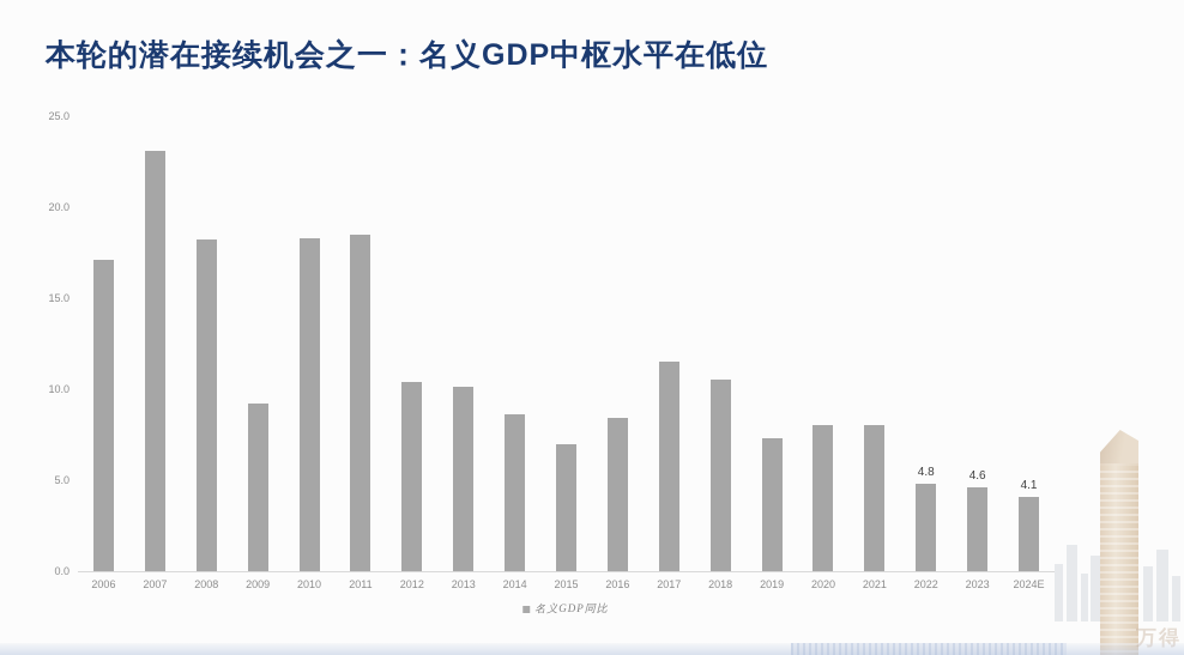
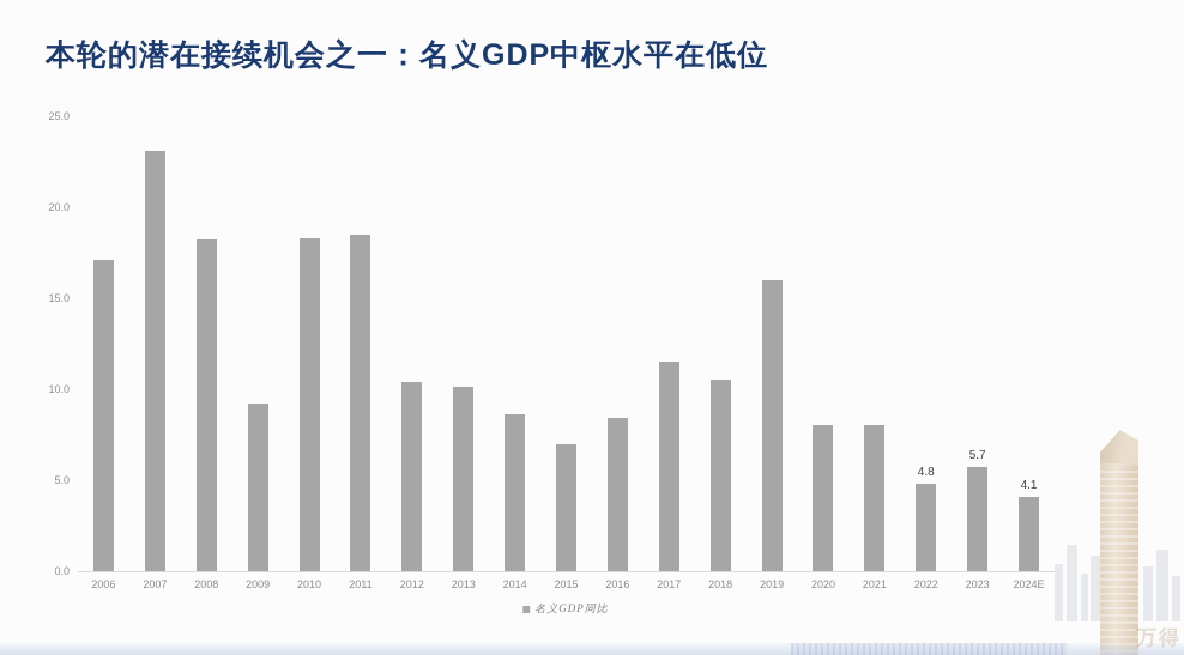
2019: 7.3 -> 16.0
2023: 4.6 -> 5.7
